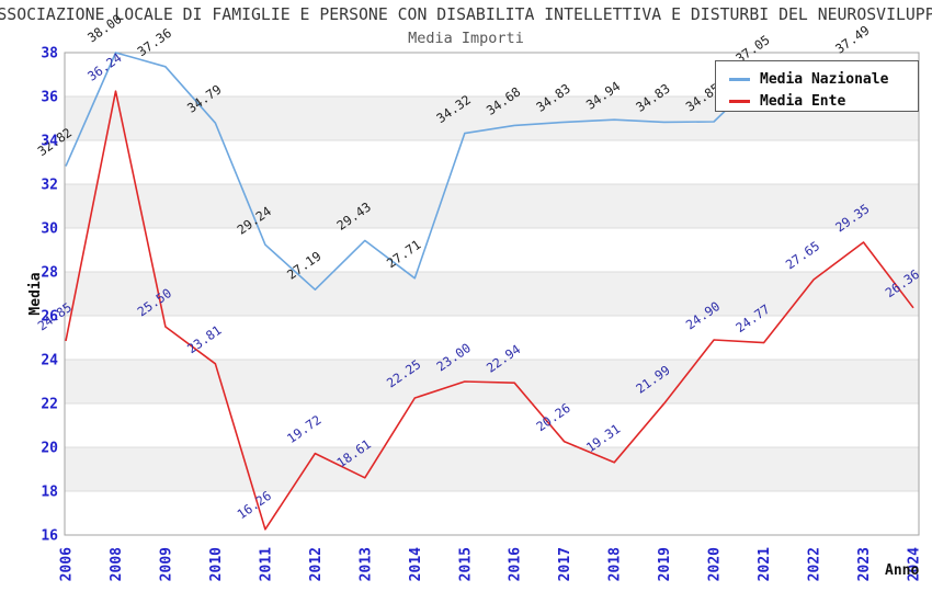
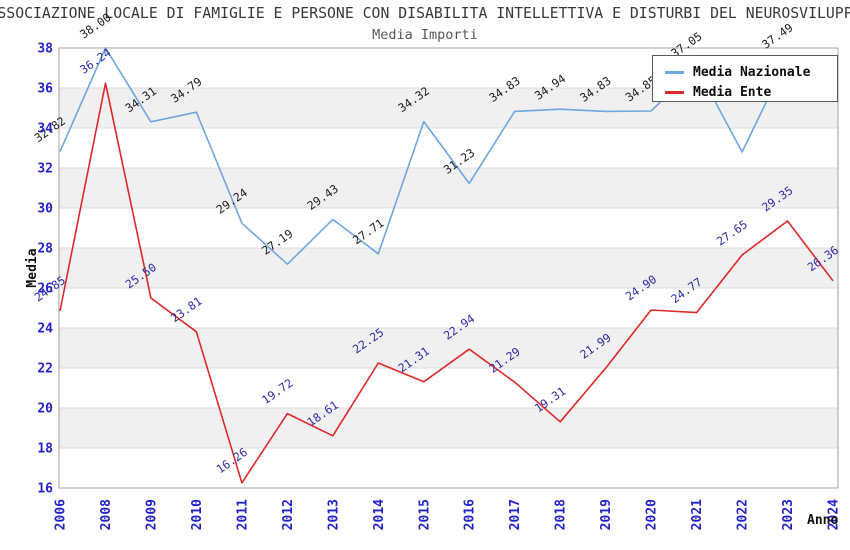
Media Nazionale/2009: 37.36 -> 34.31
Media Ente/2015: 23.00 -> 21.31
Media Nazionale/2016: 34.68 -> 31.23
Media Ente/2017: 20.26 -> 21.29
Media Nazionale/2022: 37.5 -> 32.8
